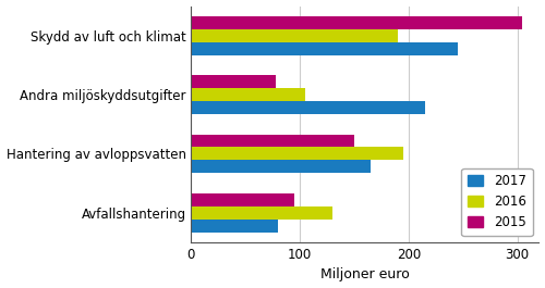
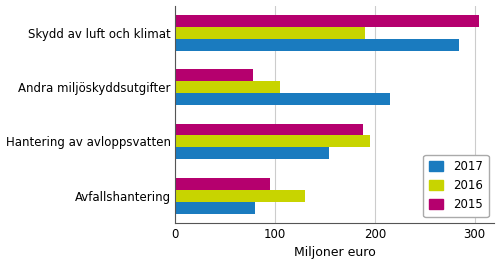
2017/Skydd av luft och klimat: 245 -> 284
2015/Hantering av avloppsvatten: 150 -> 188
2017/Hantering av avloppsvatten: 165 -> 154
